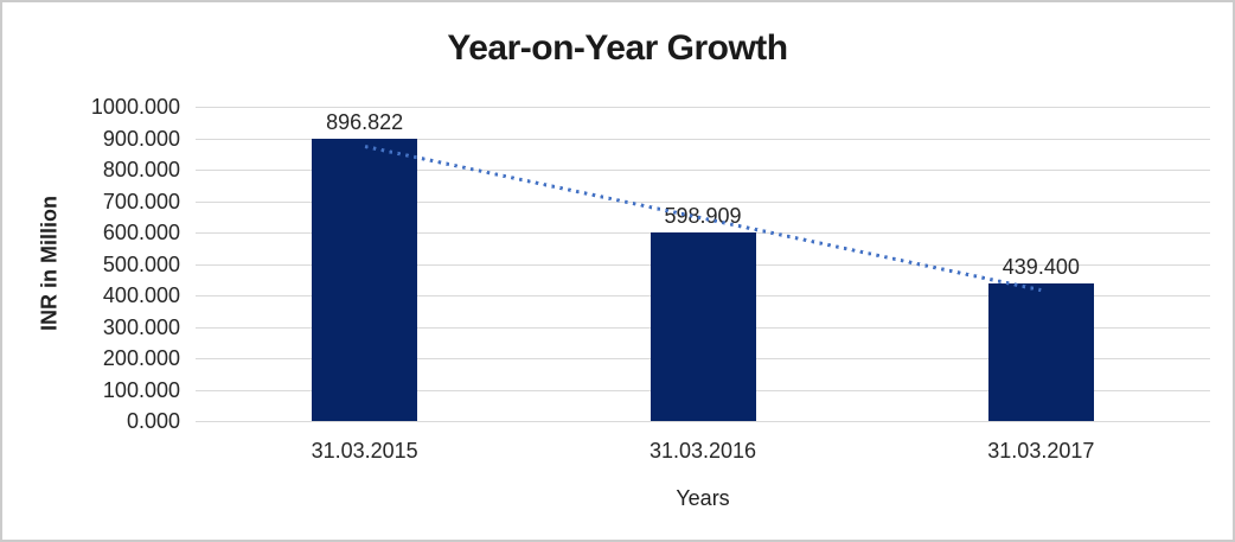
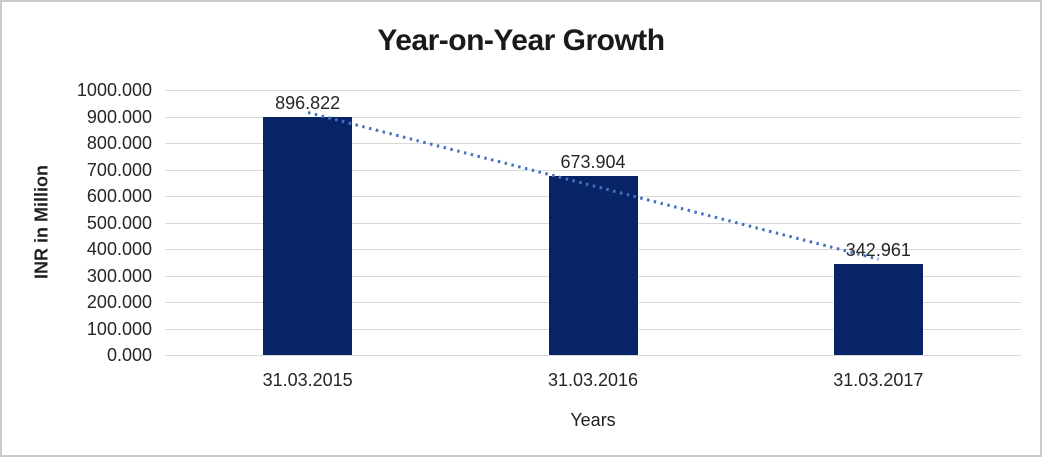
31.03.2016: 598.909 -> 673.904
31.03.2017: 439.400 -> 342.961
